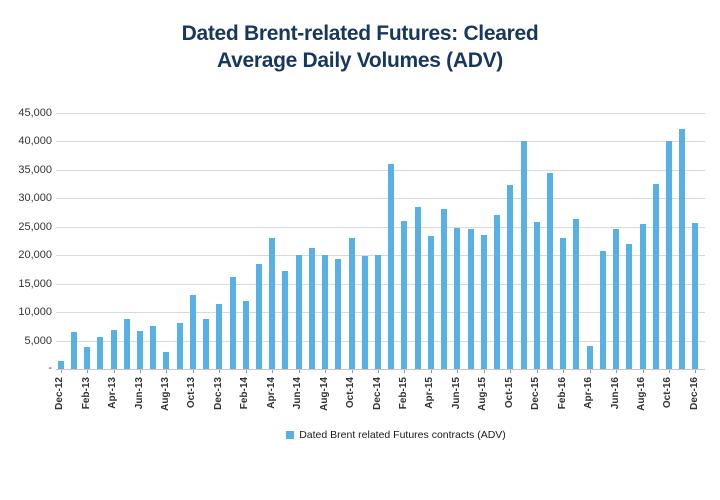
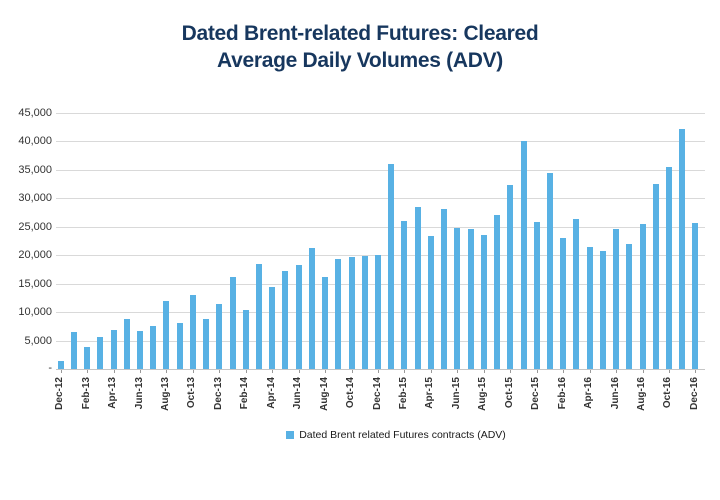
Aug-13: 3000 -> 12000
Feb-14: 12000 -> 10000
Apr-14: 23000 -> 14000
Jun-14: 20000 -> 18000
Aug-14: 20000 -> 16000
Oct-14: 23000 -> 20000
Apr-16: 4000 -> 22000
Oct-16: 40000 -> 36000
